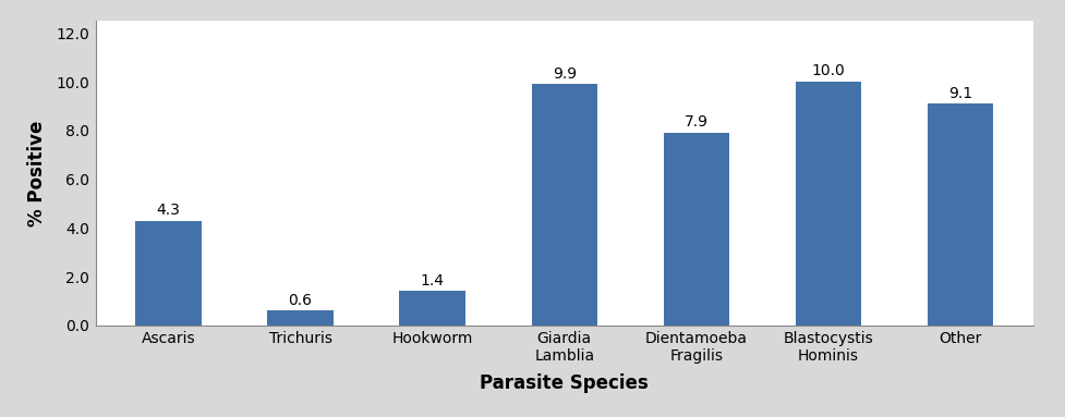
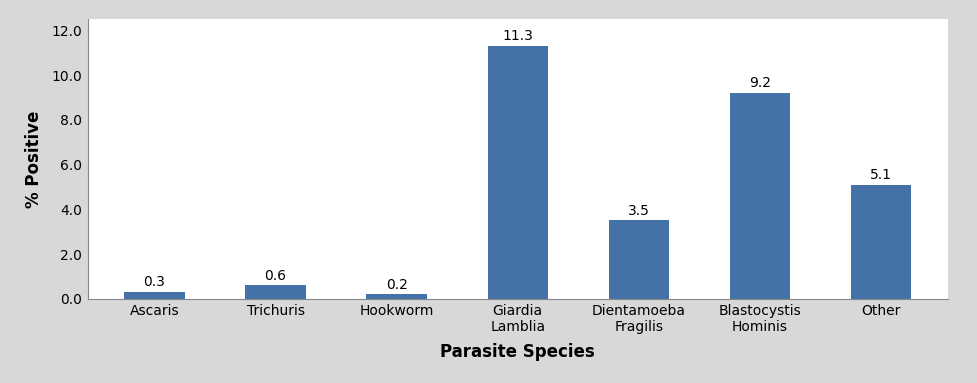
Ascaris: 4.3 -> 0.3
Hookworm: 1.4 -> 0.2
Giardia Lamblia: 9.9 -> 11.3
Dientamoeba Fragilis: 7.9 -> 3.5
Blastocystis Hominis: 10.0 -> 9.2
Other: 9.1 -> 5.1
